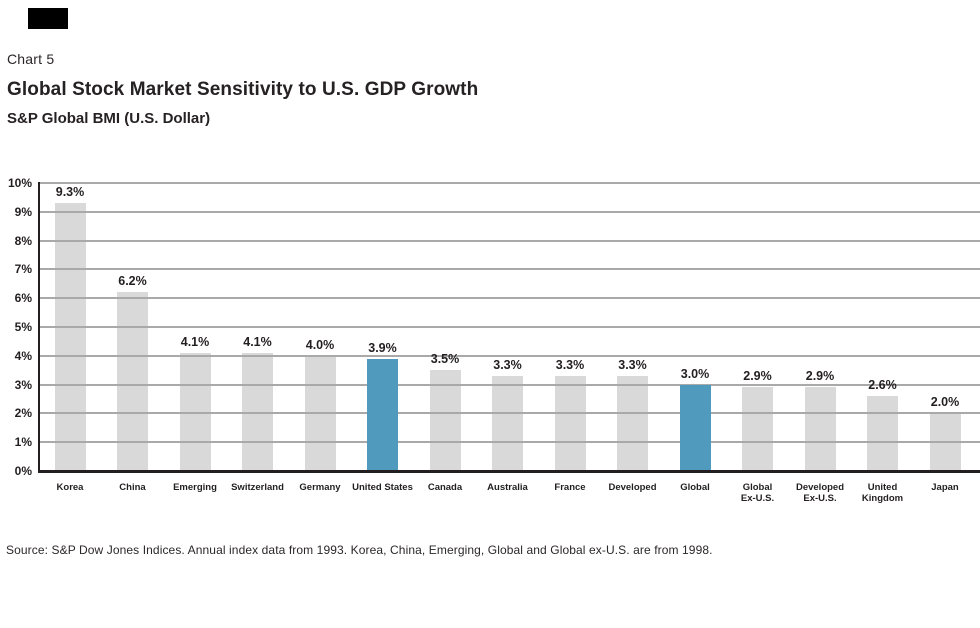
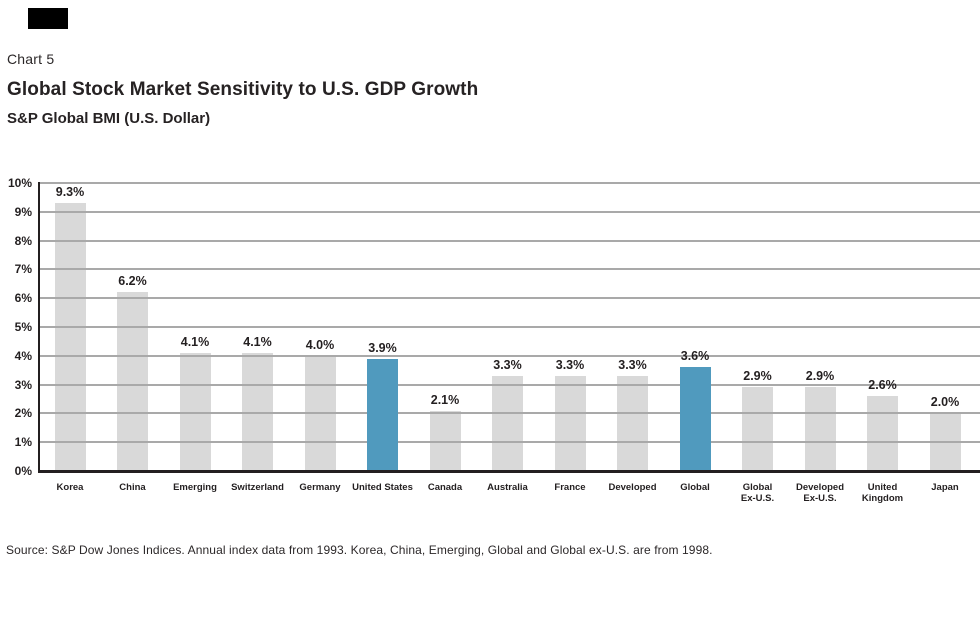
Canada: 3.5% -> 2.1%
Global: 3.0% -> 3.6%
